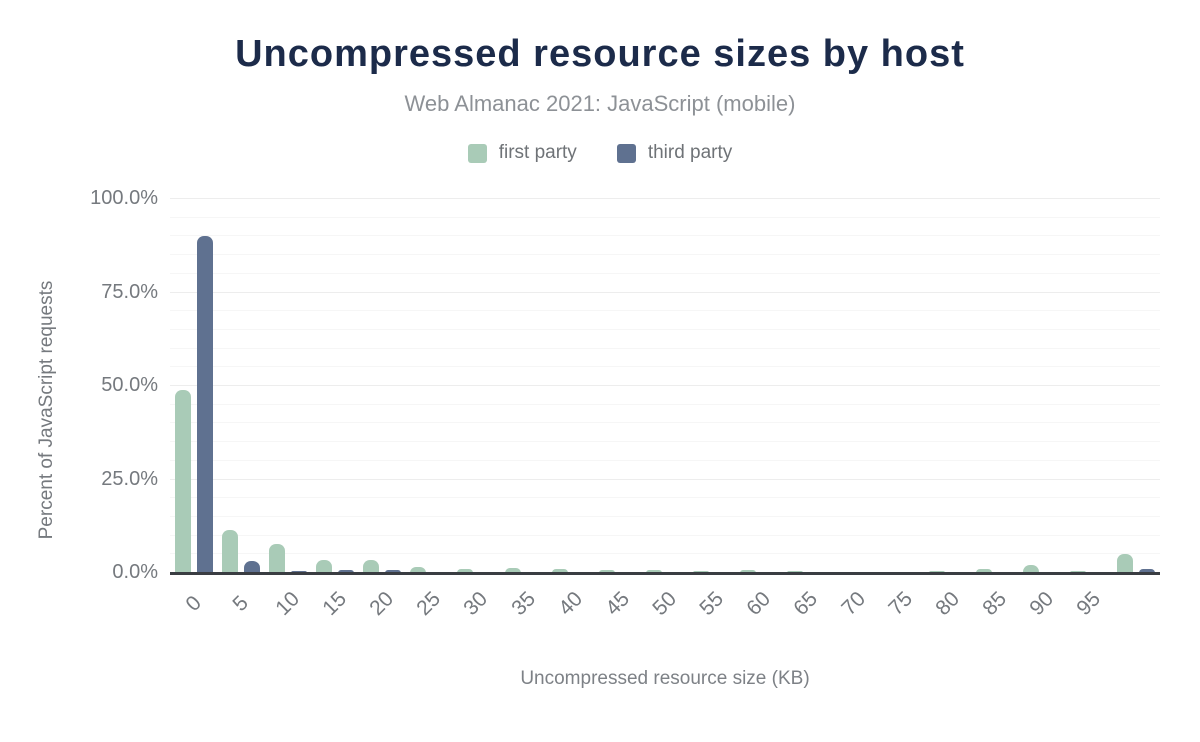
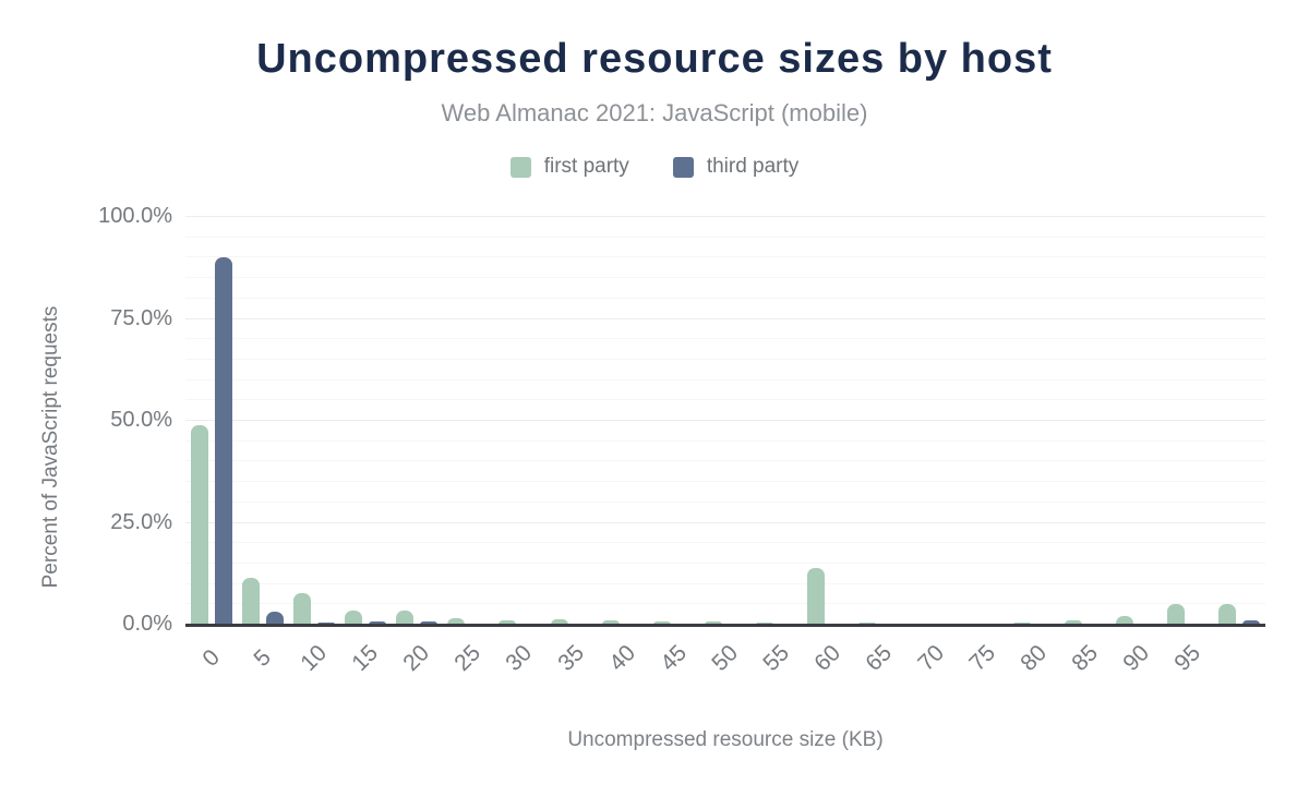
first party/60: 1% -> 14%
first party/95: 1% -> 5%
